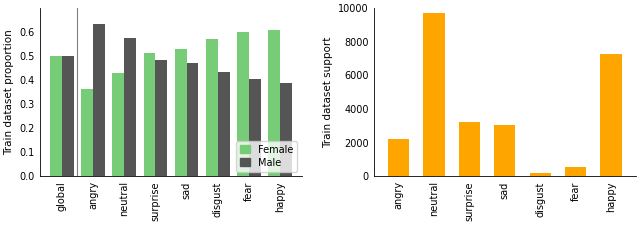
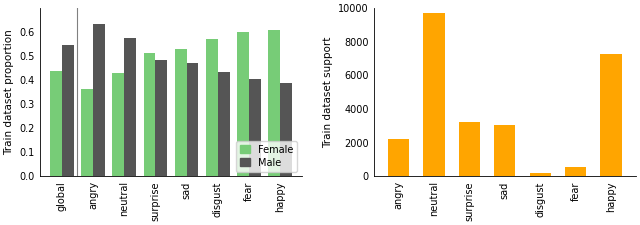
Female/global: 0.500 -> 0.440
Male/global: 0.500 -> 0.545
